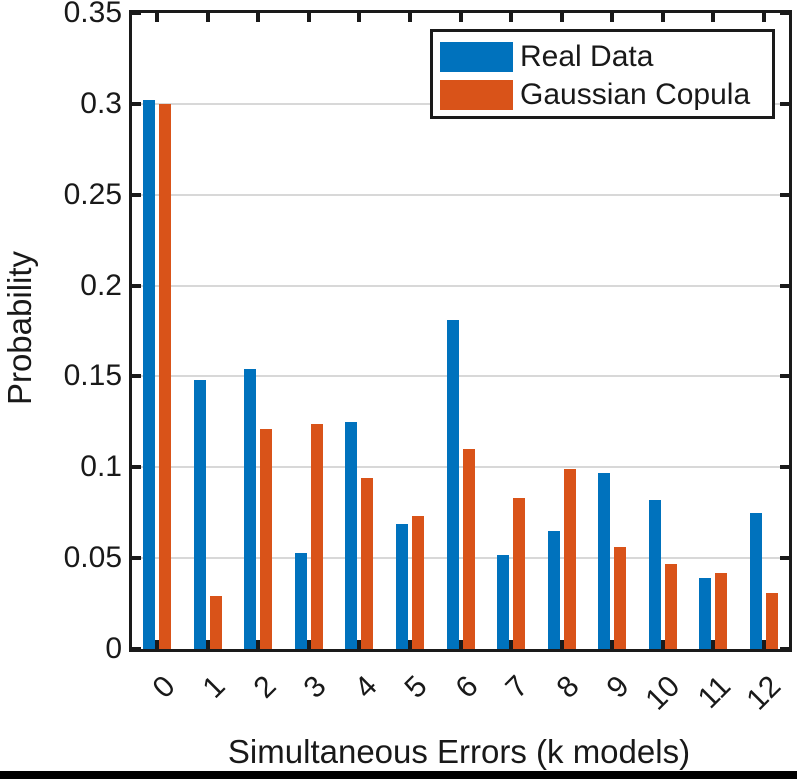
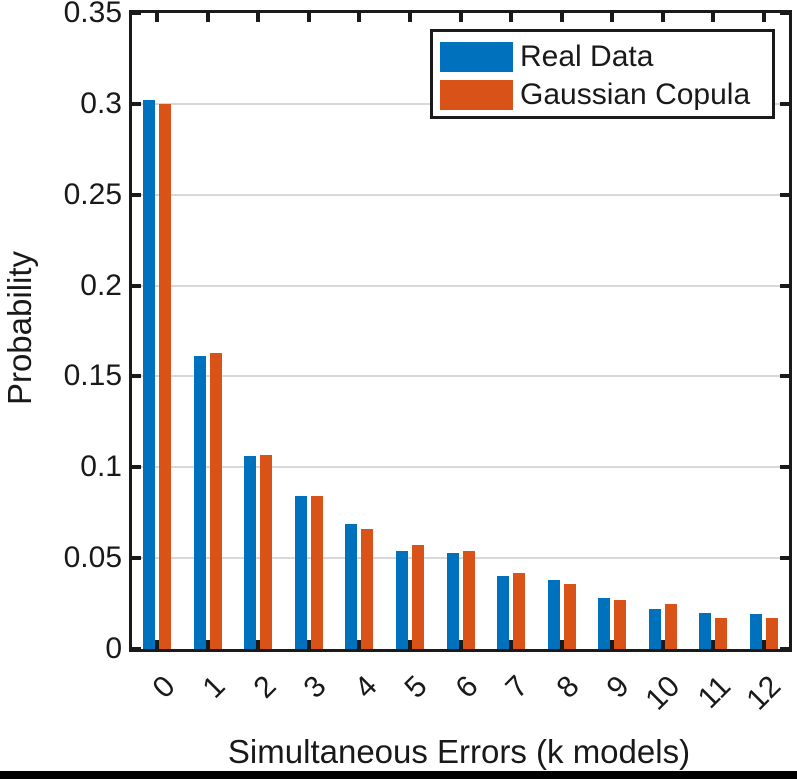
Real Data/1: 0.148 -> 0.161
Gaussian Copula/1: 0.029 -> 0.163
Real Data/2: 0.154 -> 0.106
Gaussian Copula/2: 0.121 -> 0.107
Real Data/3: 0.053 -> 0.084
Gaussian Copula/3: 0.124 -> 0.084
Real Data/4: 0.125 -> 0.069
Gaussian Copula/4: 0.094 -> 0.066
Real Data/5: 0.069 -> 0.054
Gaussian Copula/5: 0.073 -> 0.057
Real Data/6: 0.181 -> 0.053
Gaussian Copula/6: 0.110 -> 0.054
Real Data/7: 0.052 -> 0.040
Gaussian Copula/7: 0.083 -> 0.042
Real Data/8: 0.065 -> 0.038
Gaussian Copula/8: 0.099 -> 0.036
Real Data/9: 0.097 -> 0.028
Gaussian Copula/9: 0.056 -> 0.027
Real Data/10: 0.082 -> 0.022
Gaussian Copula/10: 0.047 -> 0.025
Real Data/11: 0.039 -> 0.020
Gaussian Copula/11: 0.042 -> 0.017
Real Data/12: 0.075 -> 0.019
Gaussian Copula/12: 0.031 -> 0.017
